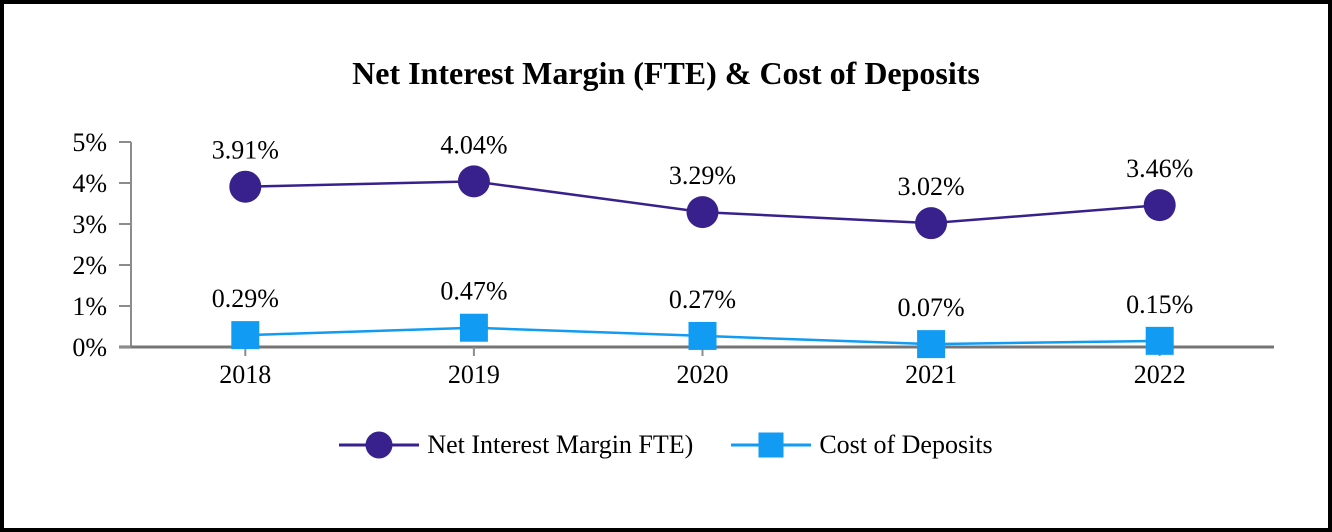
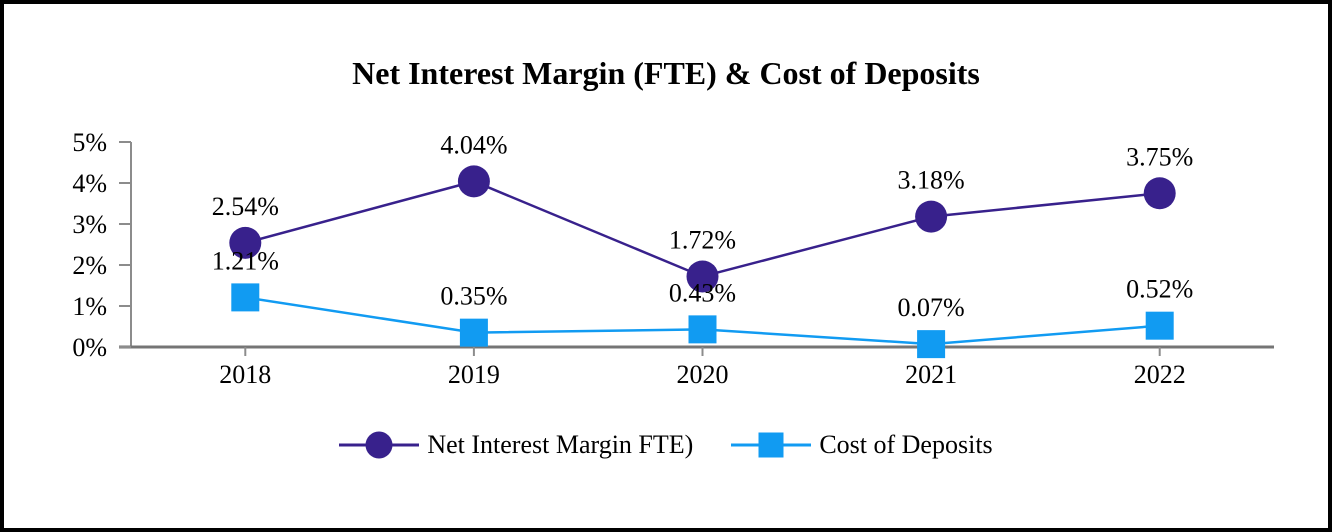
Net Interest Margin FTE)/2018: 3.91% -> 2.54%
Cost of Deposits/2018: 0.29% -> 1.21%
Cost of Deposits/2019: 0.47% -> 0.35%
Net Interest Margin FTE)/2020: 3.29% -> 1.72%
Cost of Deposits/2020: 0.27% -> 0.43%
Net Interest Margin FTE)/2021: 3.02% -> 3.18%
Net Interest Margin FTE)/2022: 3.46% -> 3.75%
Cost of Deposits/2022: 0.15% -> 0.52%
